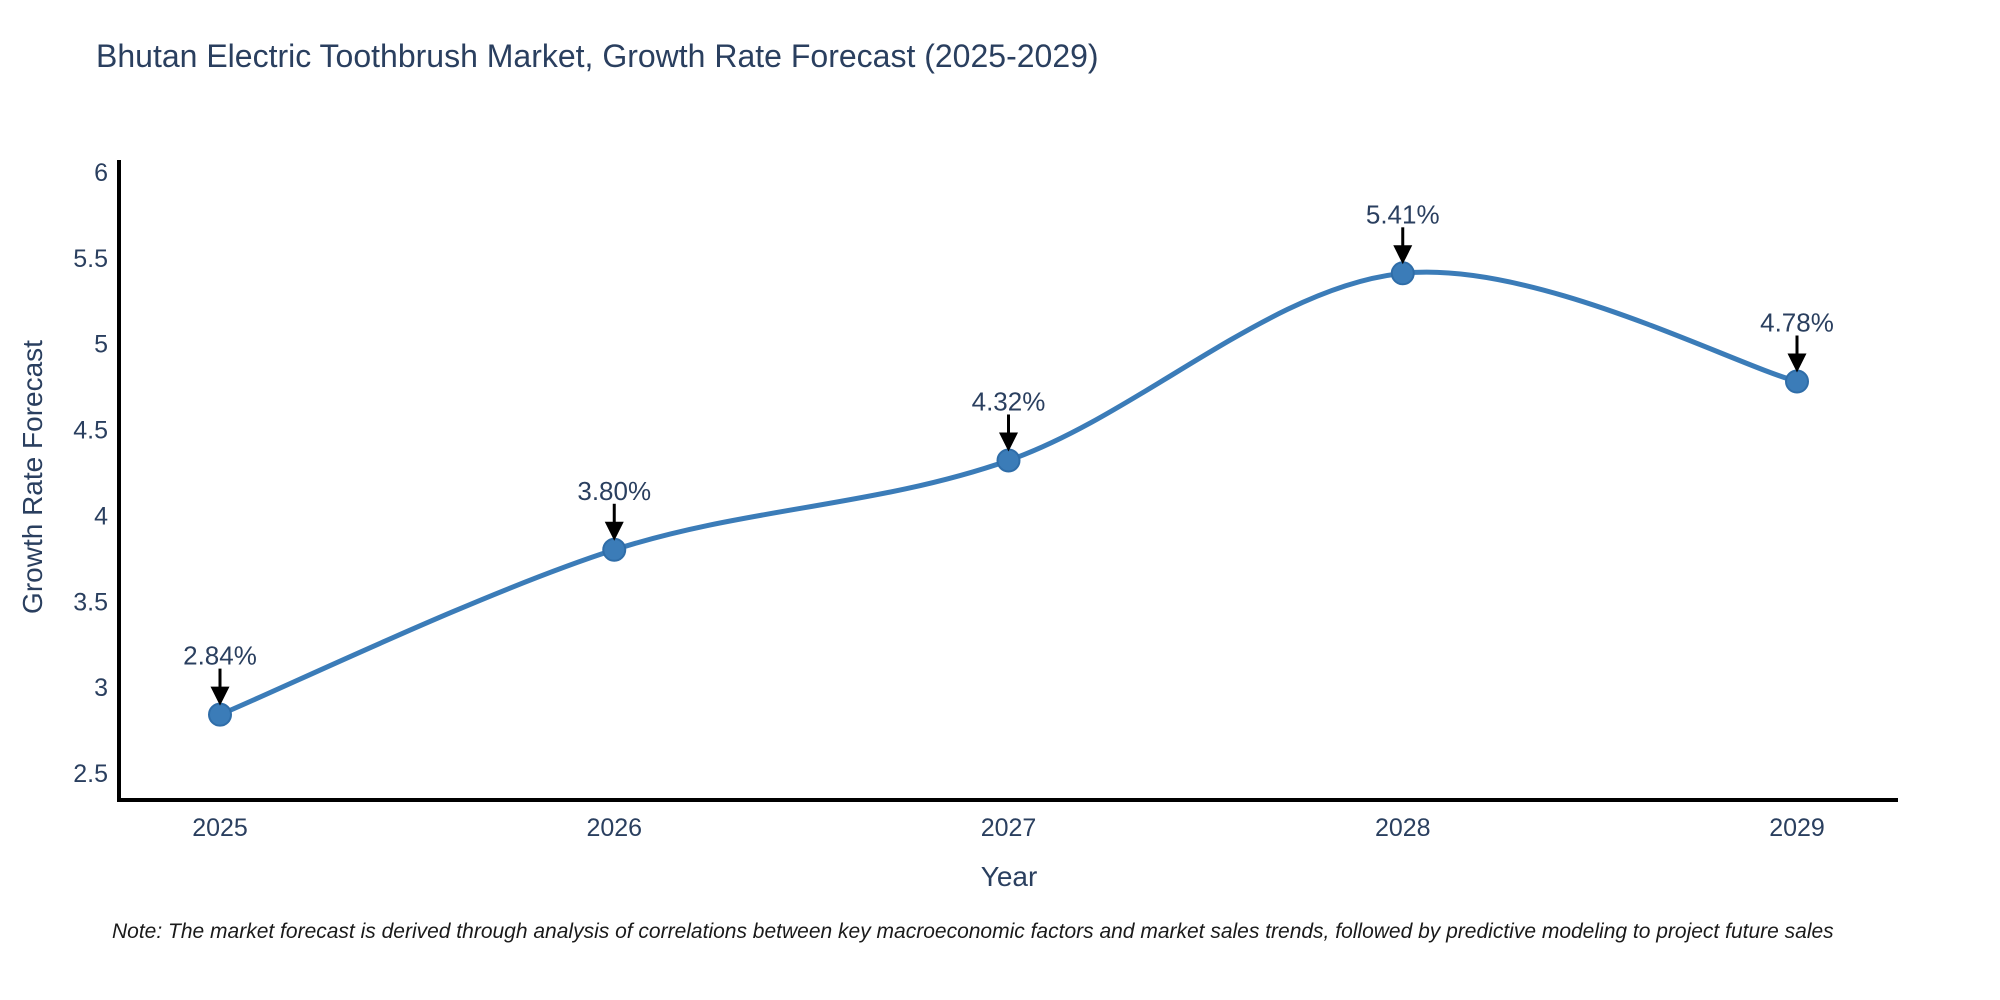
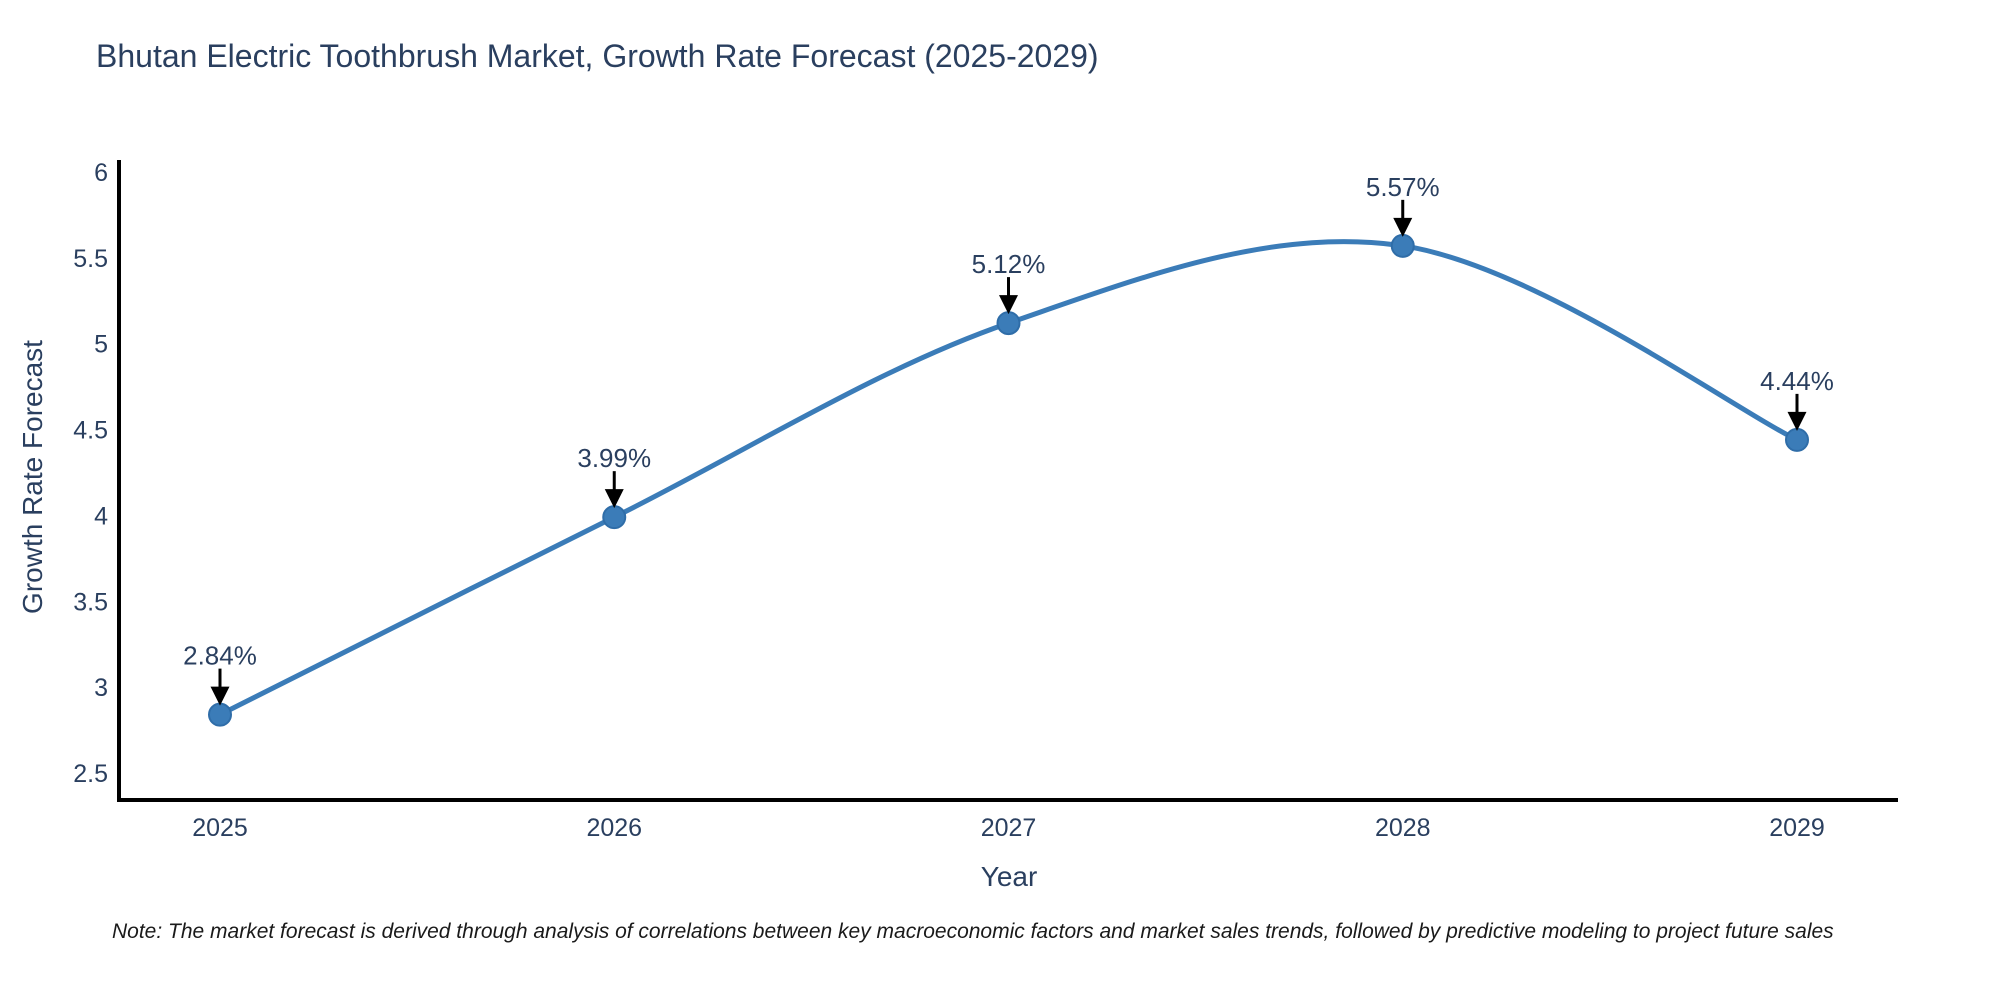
2026: 3.80% -> 3.99%
2027: 4.32% -> 5.12%
2028: 5.41% -> 5.57%
2029: 4.78% -> 4.44%
